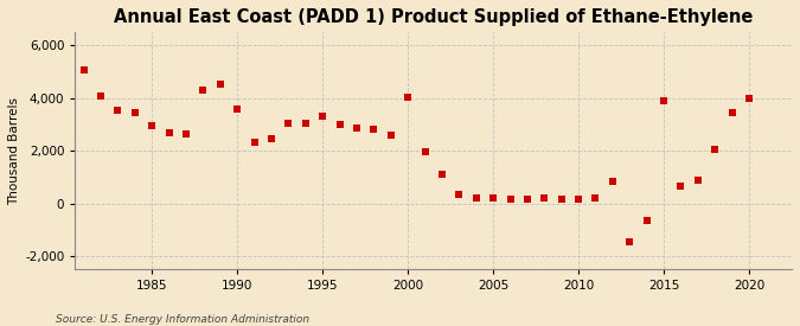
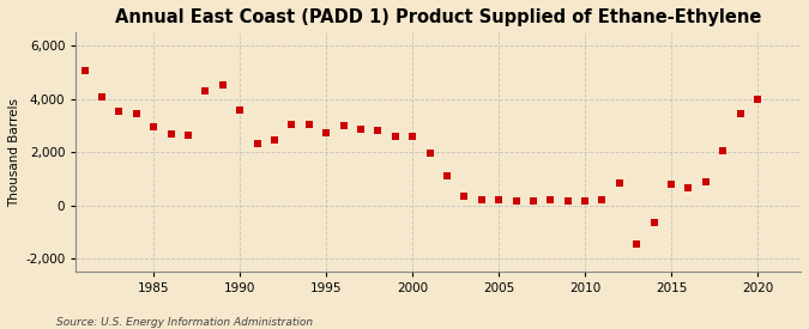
1995: 3,300 -> 2,750
2000: 4,050 -> 2,600
2015: 3,900 -> 800
